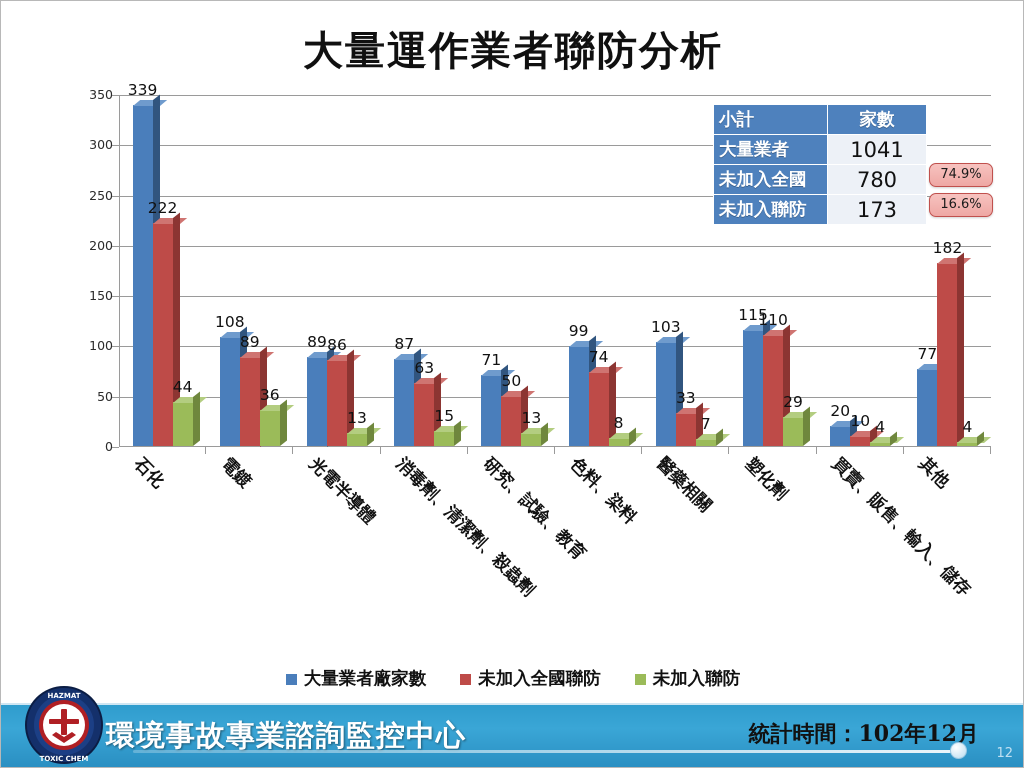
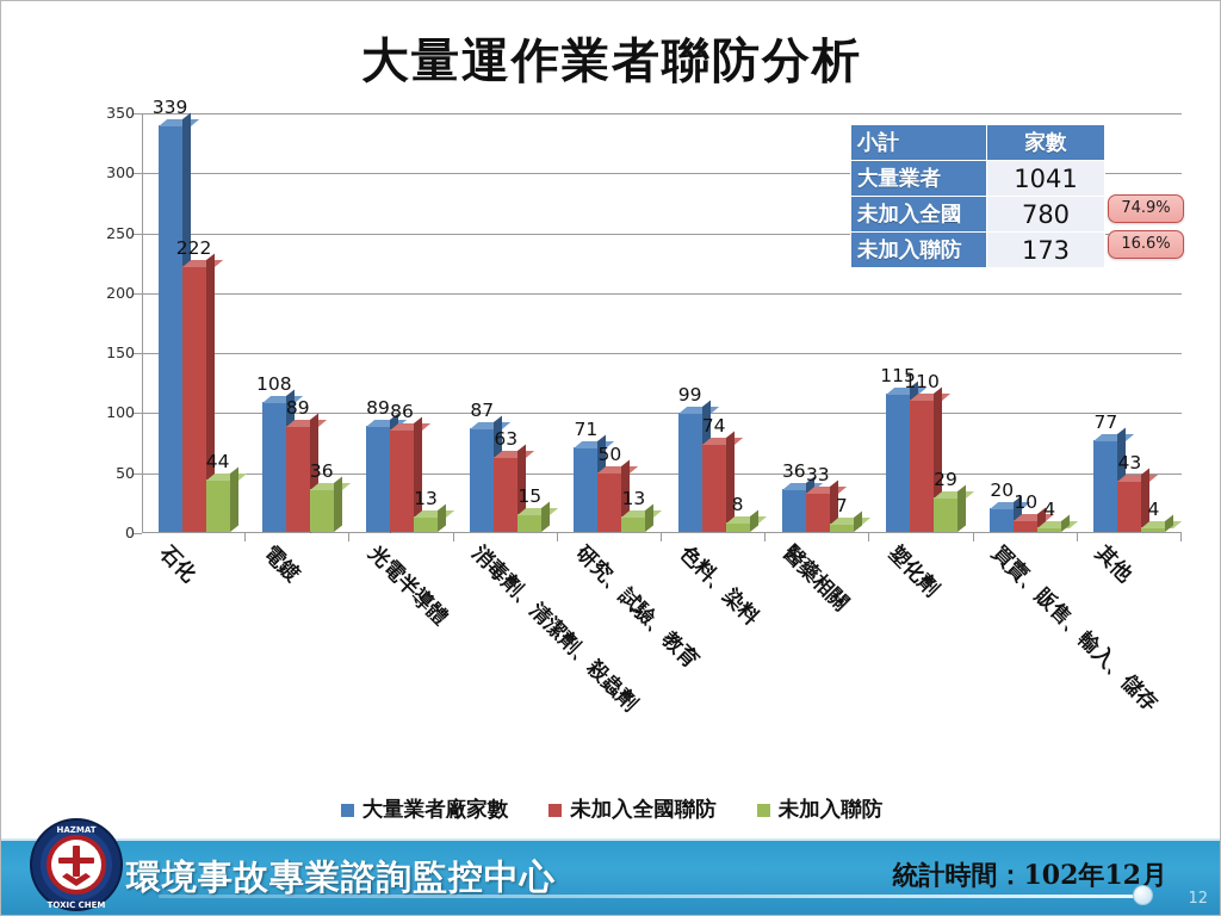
大量業者廠家數/醫藥相關: 103 -> 36
未加入全國聯防/其他: 182 -> 43
